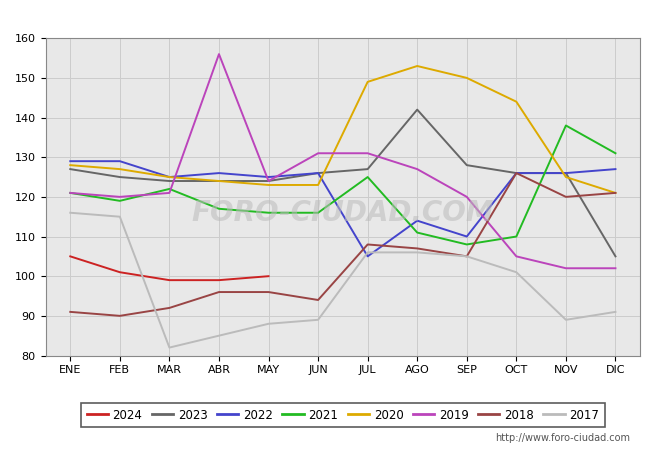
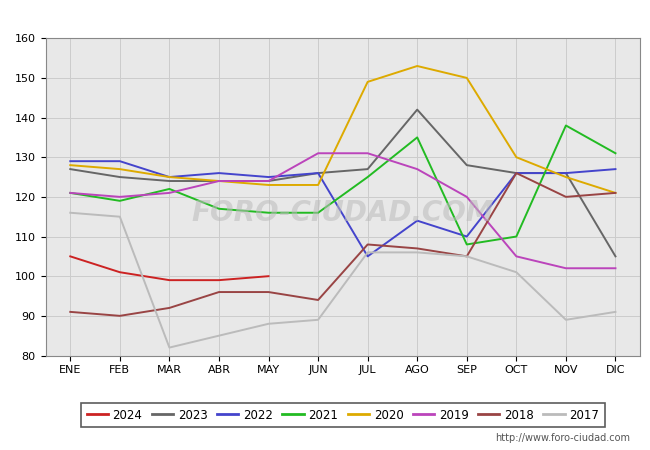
2019/ABR: 156 -> 124
2021/AGO: 111 -> 135
2020/OCT: 144 -> 130
